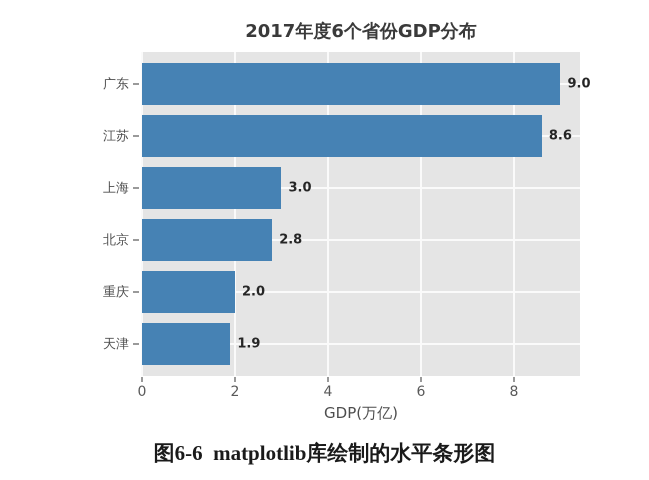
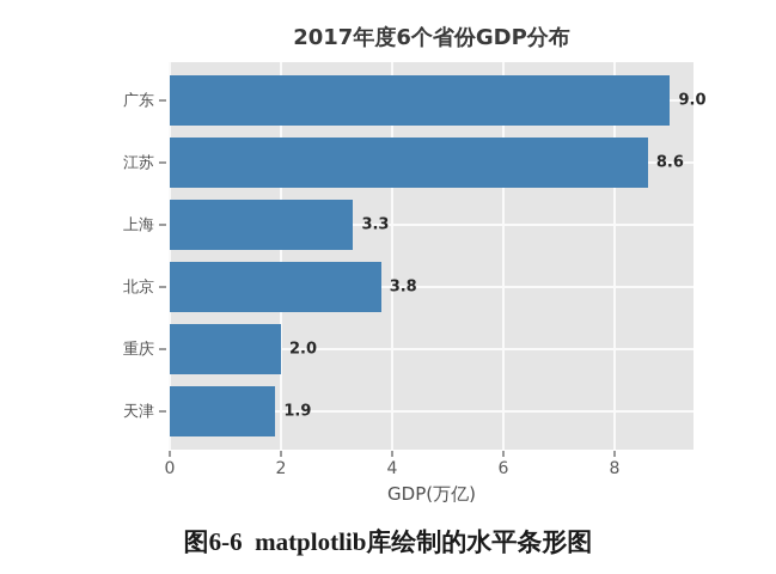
上海: 3.0 -> 3.3
北京: 2.8 -> 3.8
